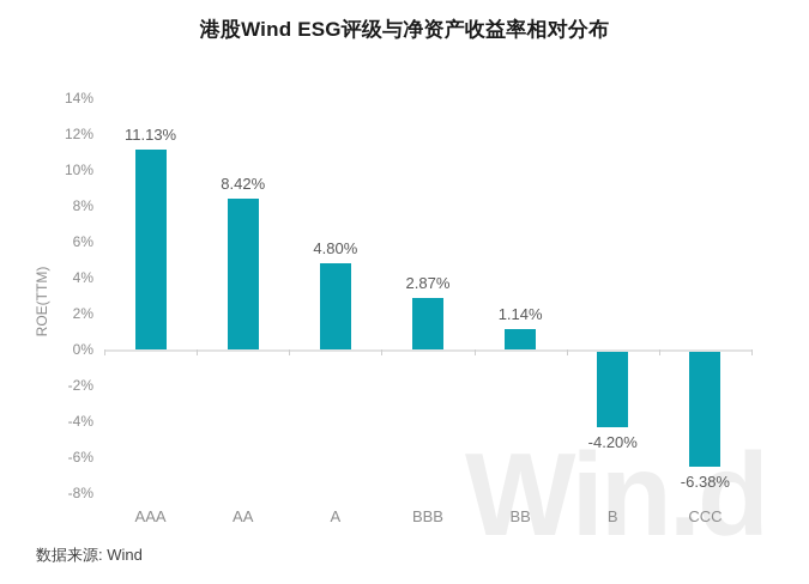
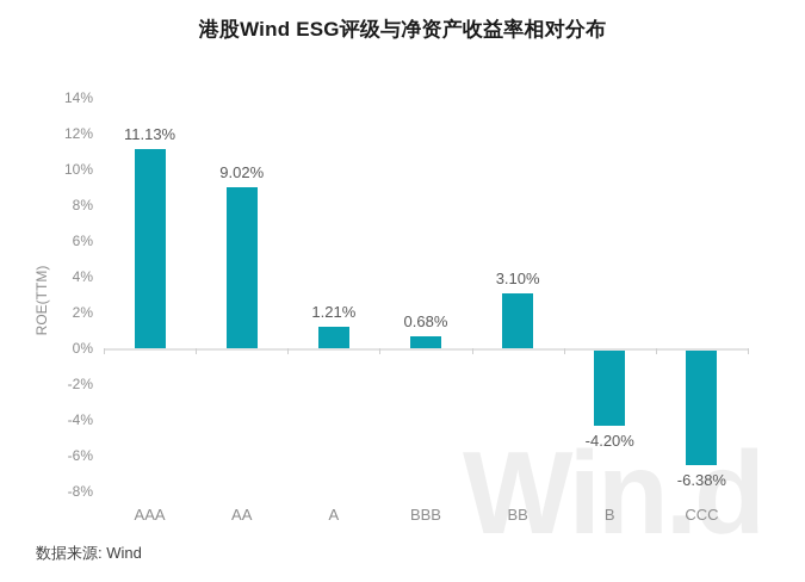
AA: 8.42% -> 9.02%
A: 4.80% -> 1.21%
BBB: 2.87% -> 0.68%
BB: 1.14% -> 3.10%
